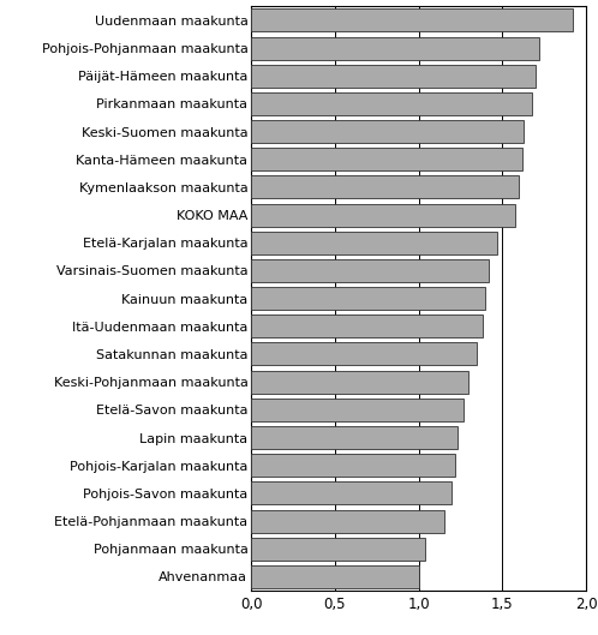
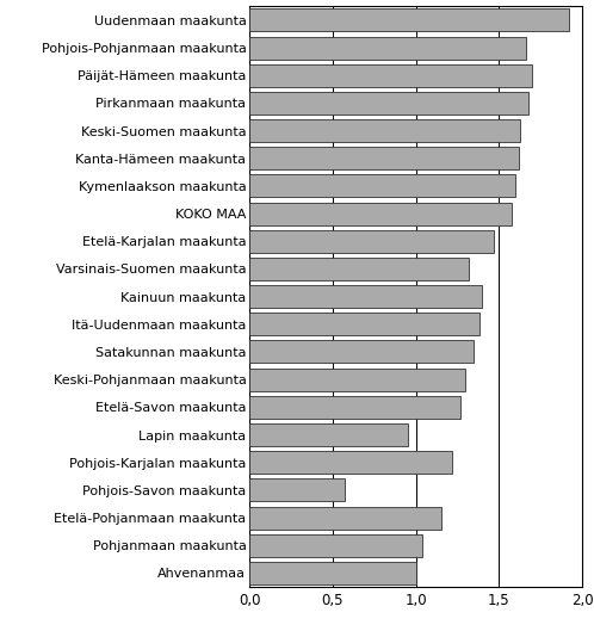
Pohjois-Pohjanmaan maakunta: 1,72 -> 1,66
Varsinais-Suomen maakunta: 1,42 -> 1,32
Lapin maakunta: 1,23 -> 0,95
Pohjois-Savon maakunta: 1,20 -> 0,57
